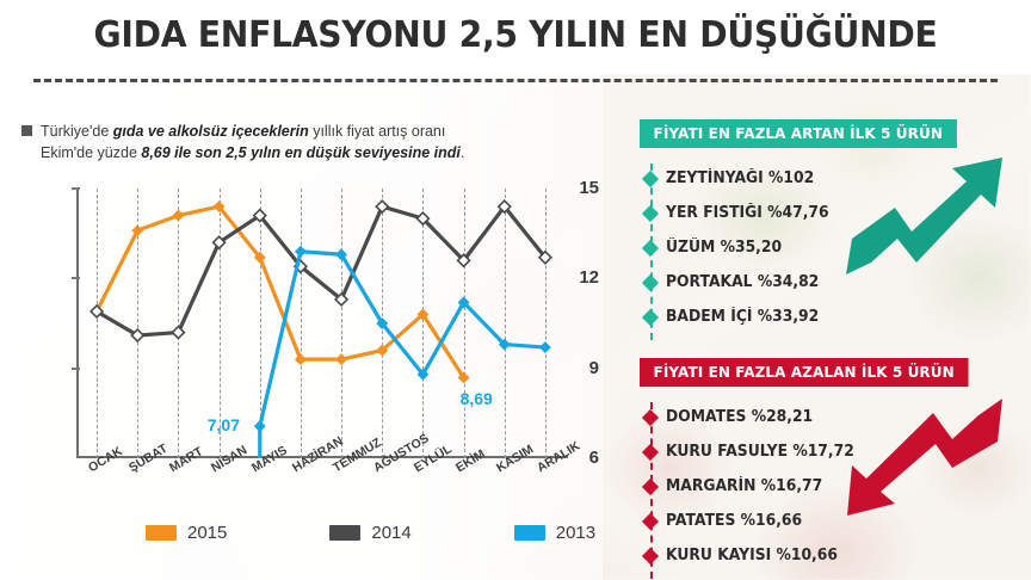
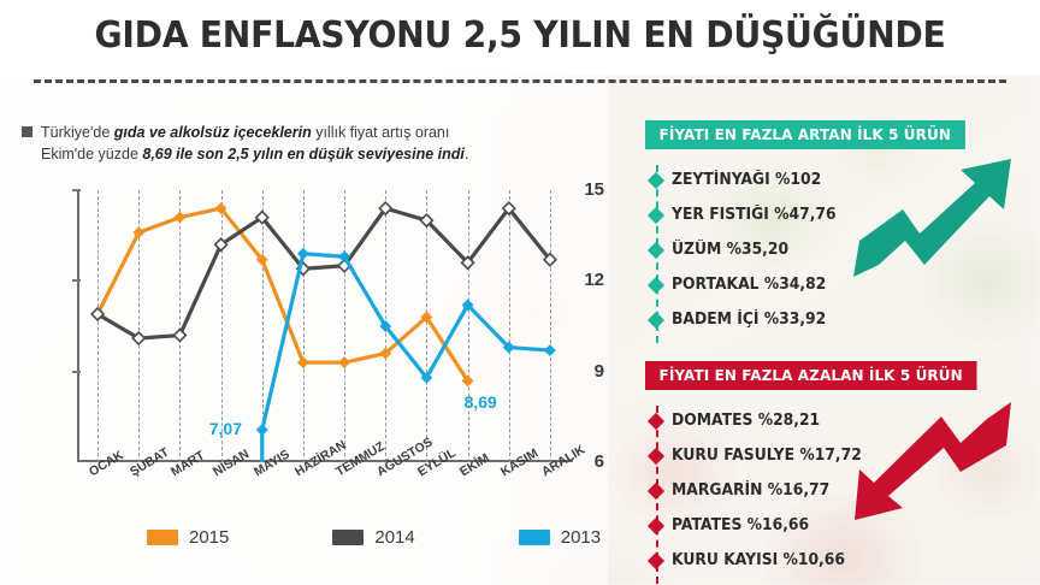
2014/TEMMUZ: 11.3 -> 12.5
